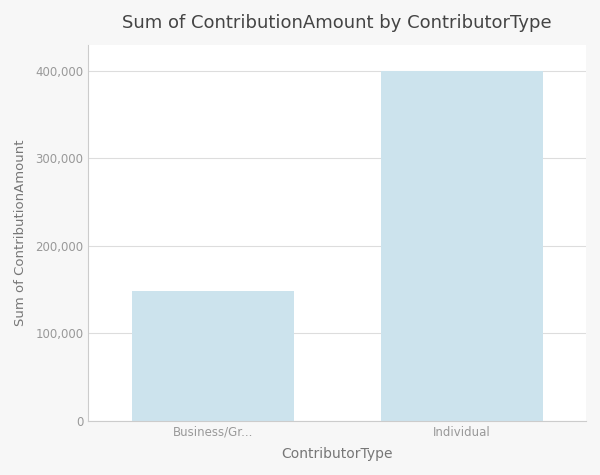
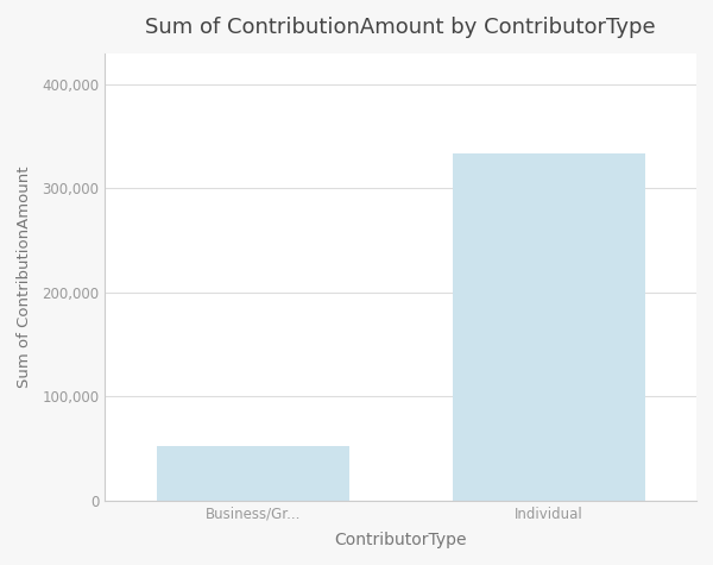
Business/Gr...: 148,000 -> 52,000
Individual: 400,000 -> 334,000
